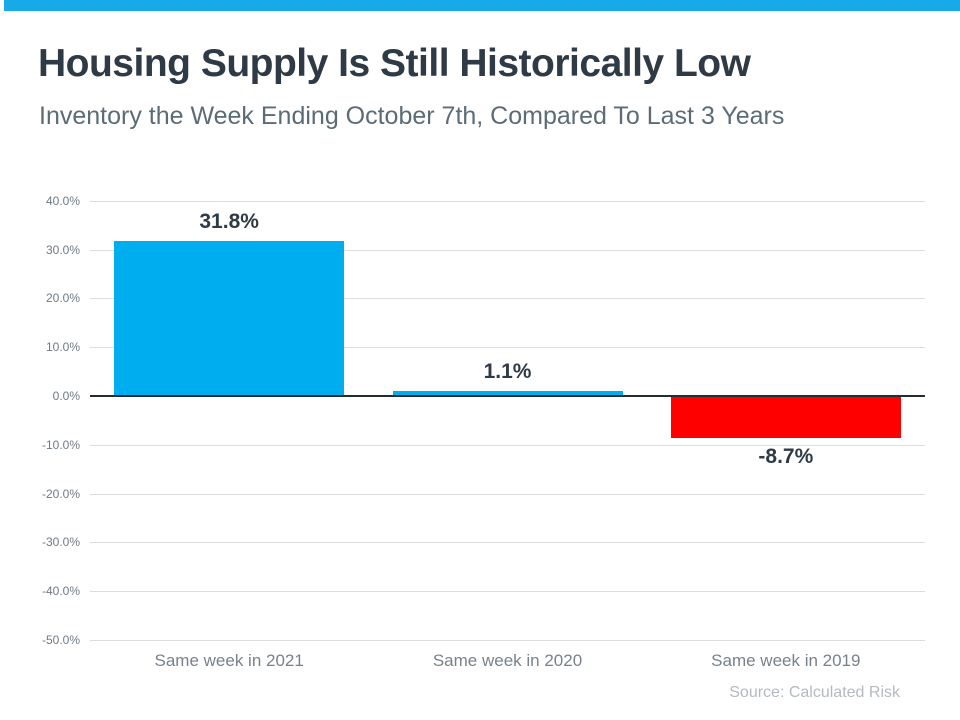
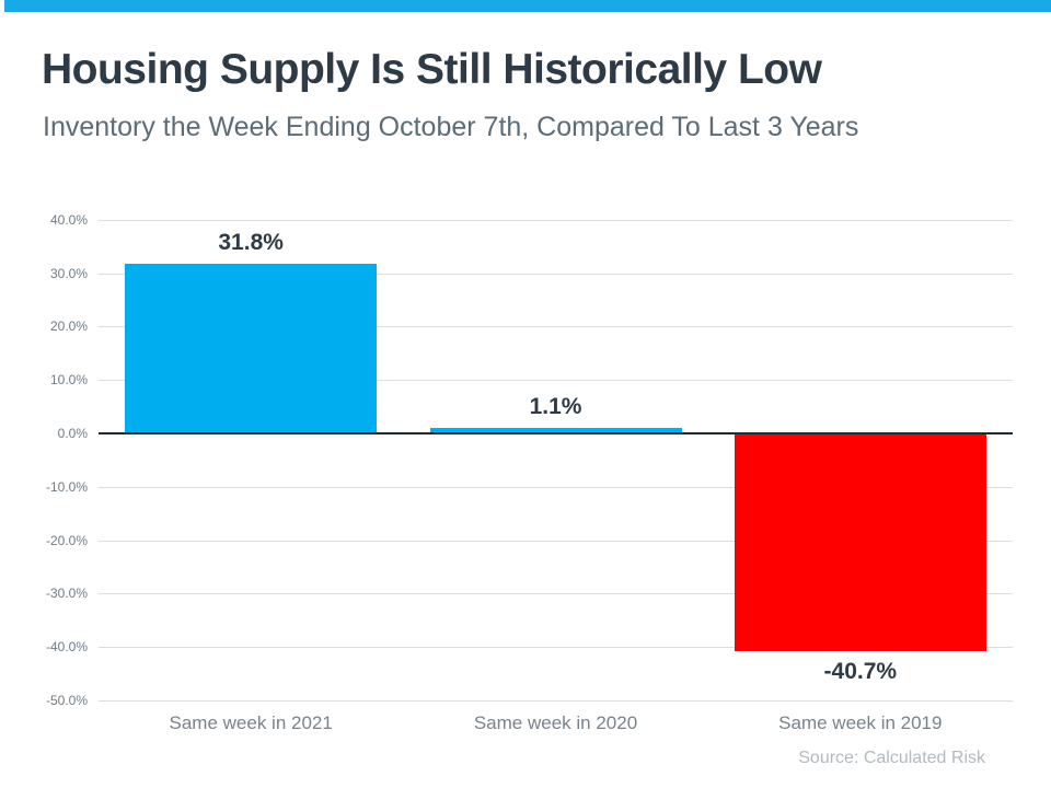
Same week in 2019: -8.7% -> -40.7%
